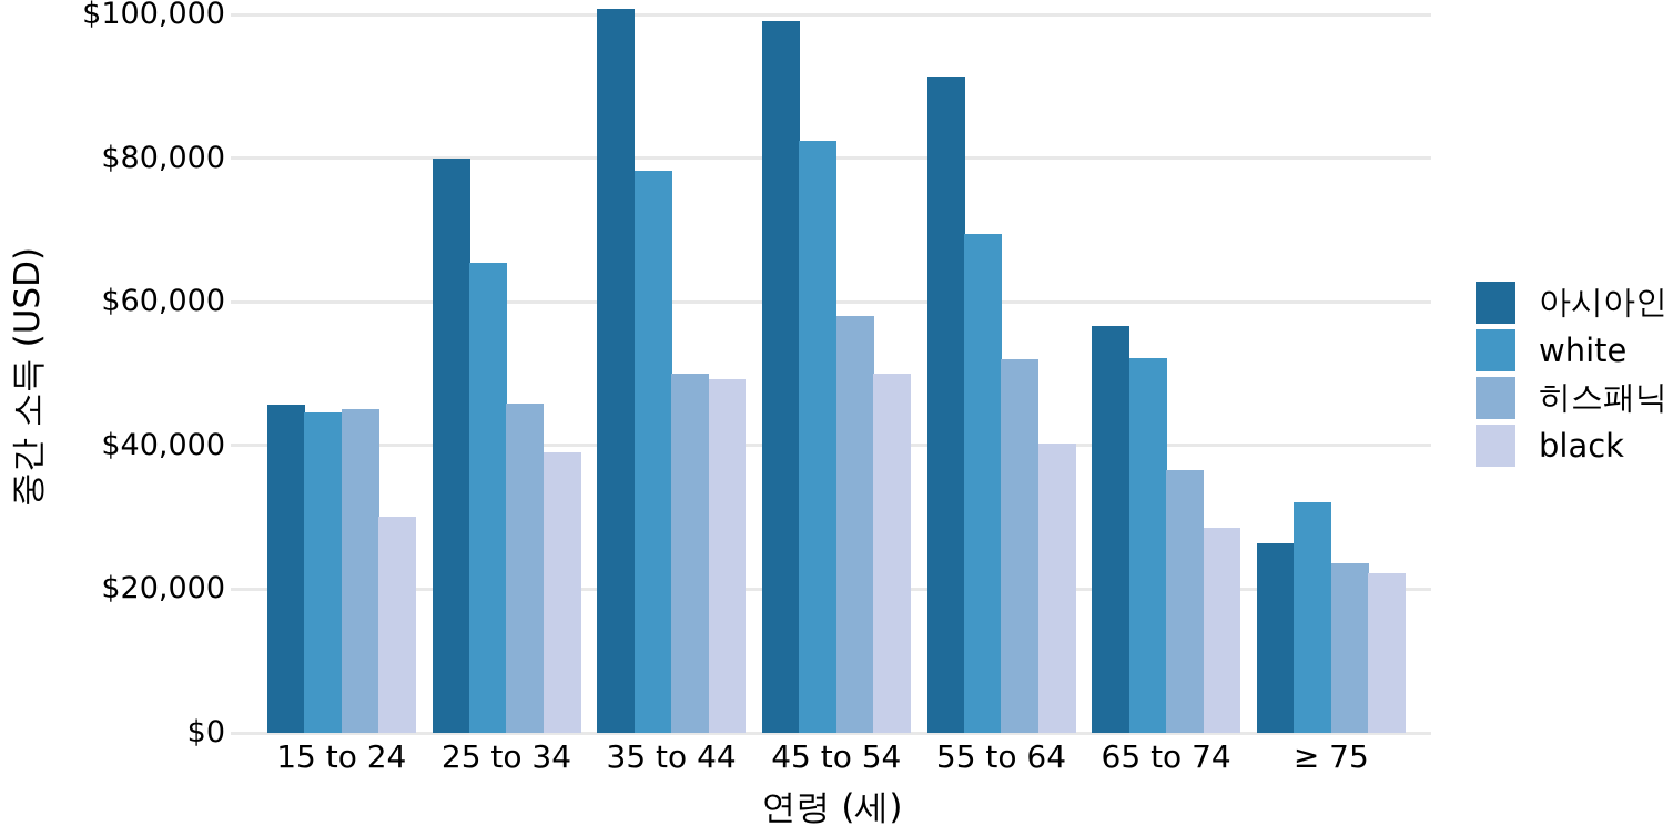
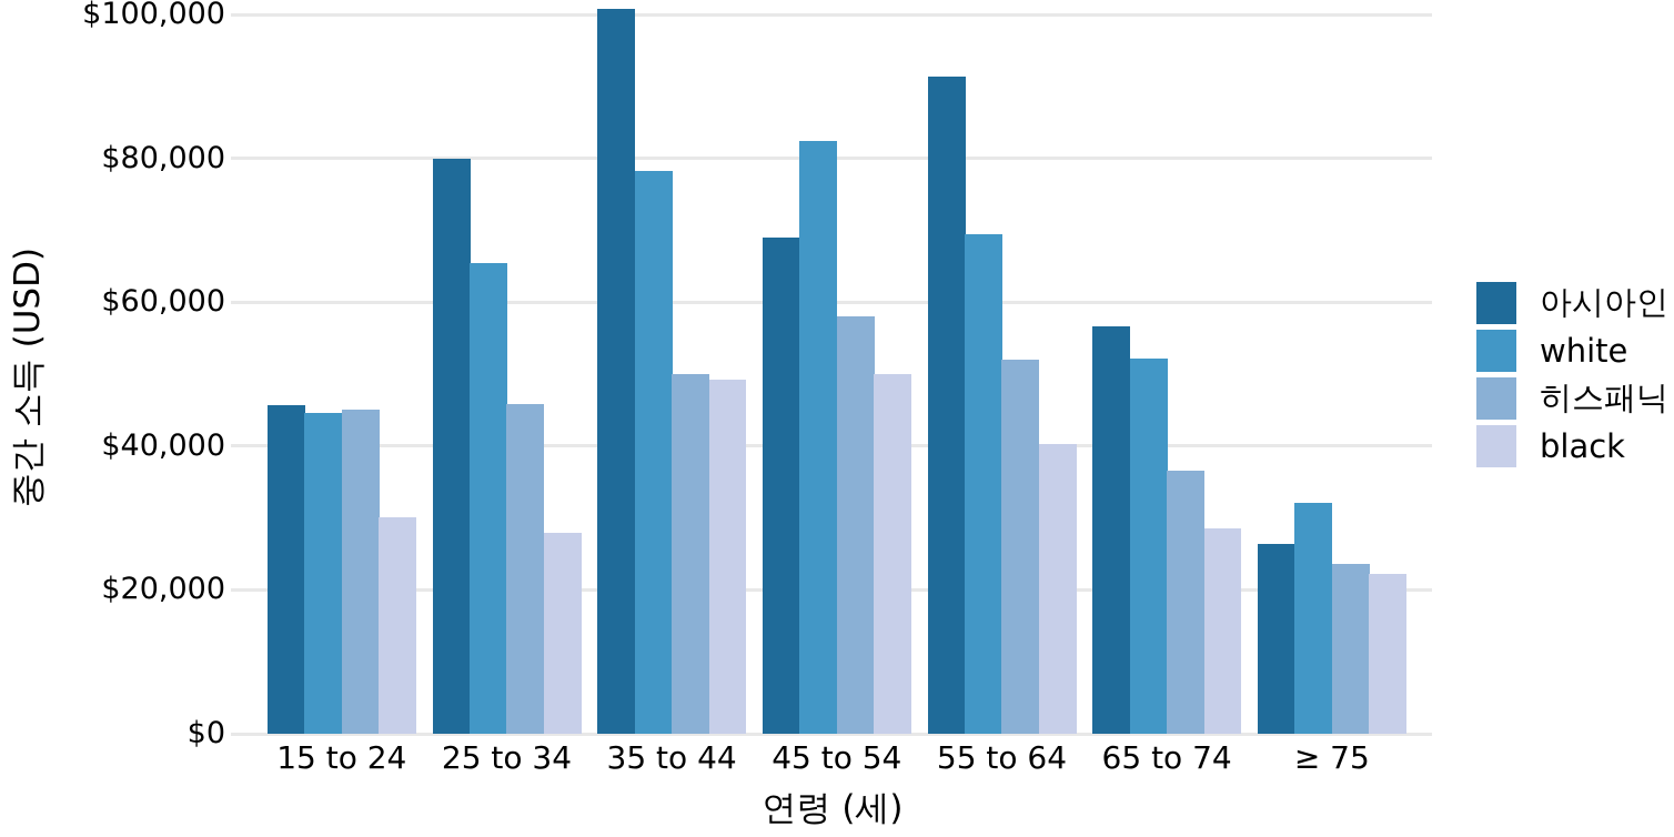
black/25 to 34: $39000 -> $28000
아시아인/45 to 54: $99000 -> $69000
